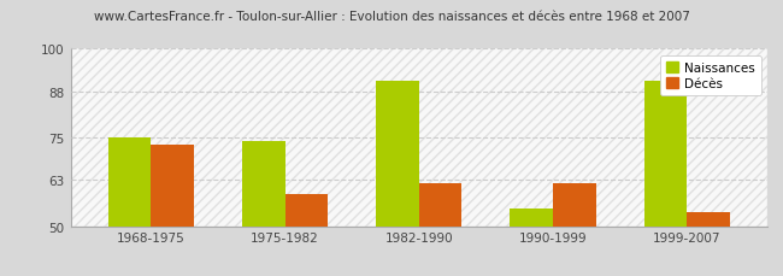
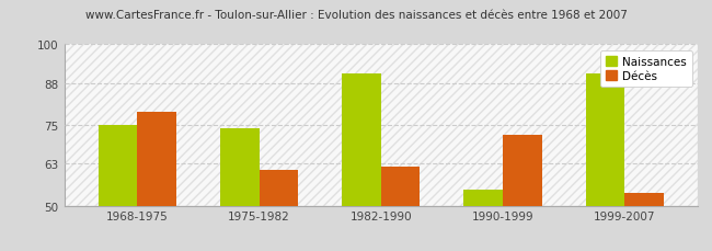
Décès/1968-1975: 73 -> 79
Décès/1975-1982: 59 -> 61
Décès/1990-1999: 62 -> 72
